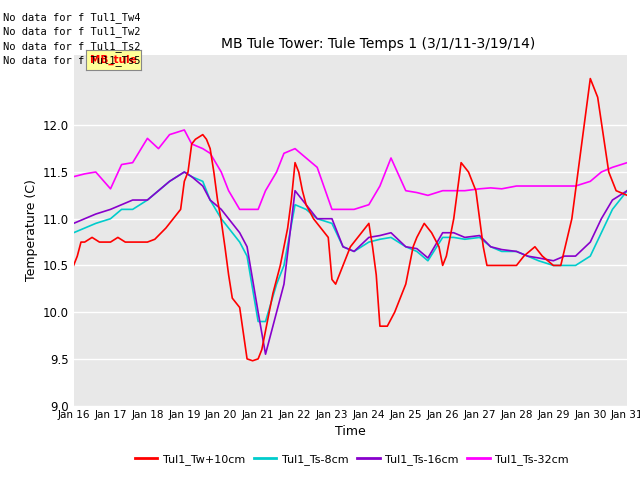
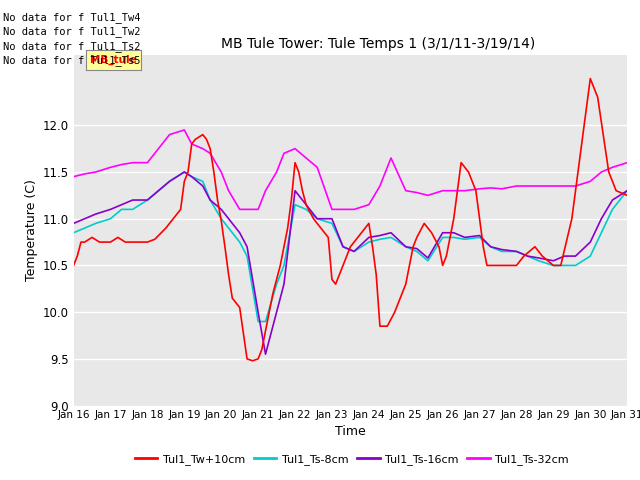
Tul1_Ts-32cm/Jan 17: 11.32 -> 11.55
Tul1_Ts-32cm/Jan 18: 11.86 -> 11.60
